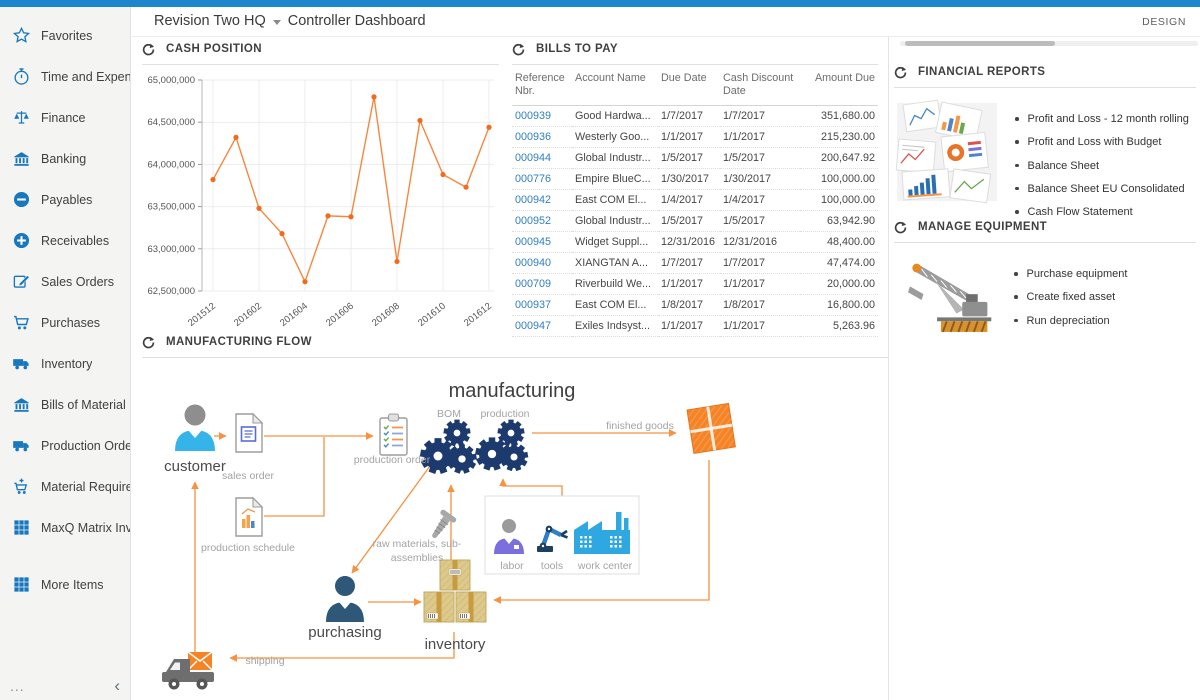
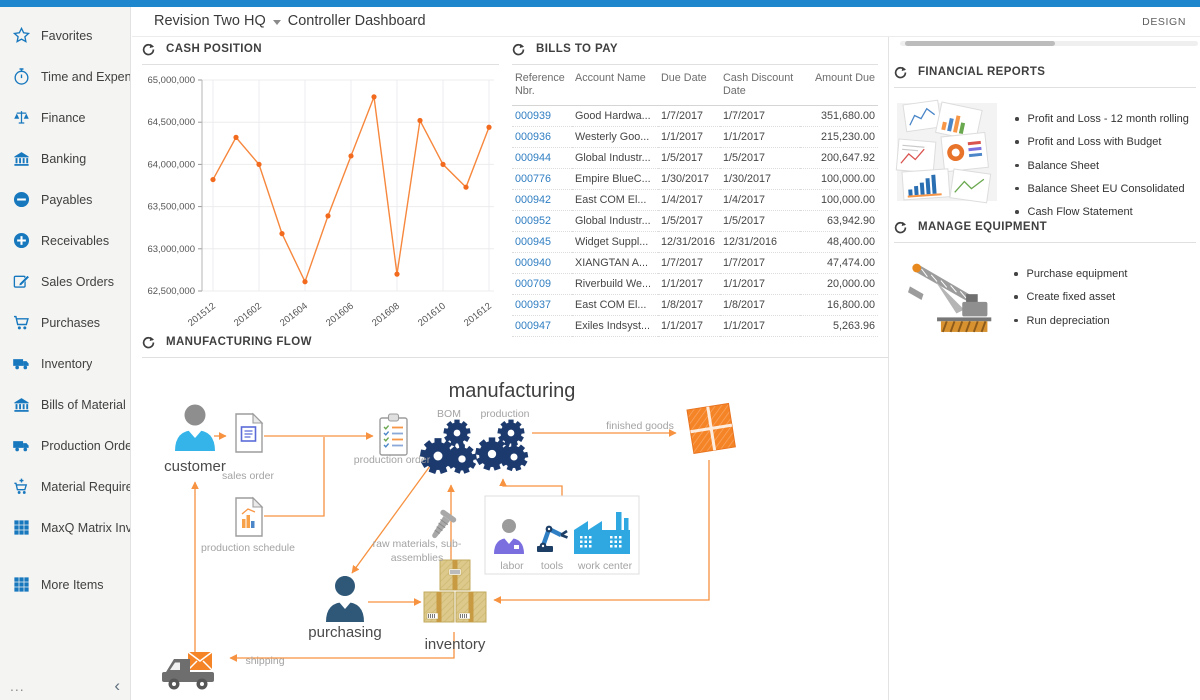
201602: 63500000 -> 64000000
201606: 63400000 -> 64100000
201608: 62800000 -> 62700000
201610: 63900000 -> 64000000
